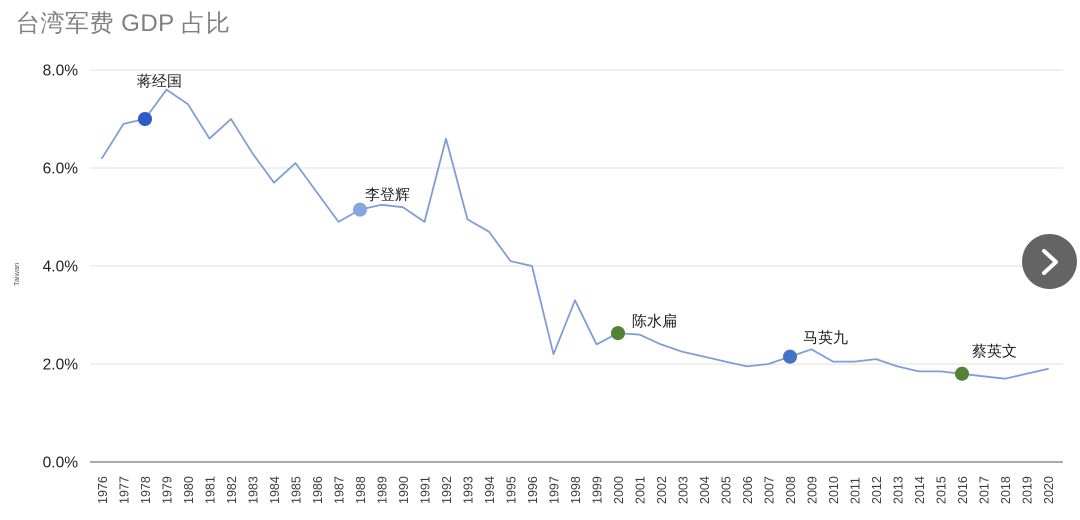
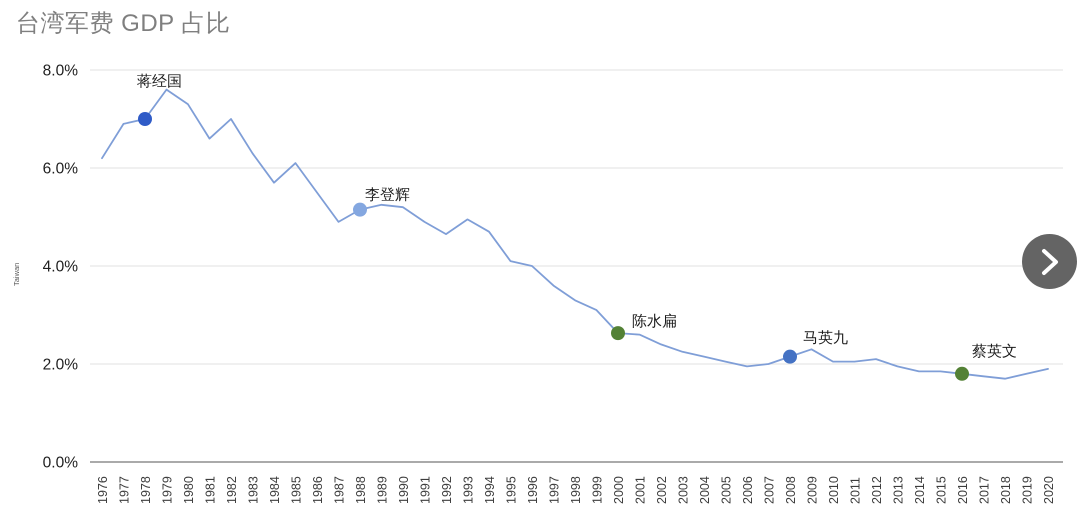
1992: 6.6% -> 4.7%
1997: 2.2% -> 3.6%
1999: 2.4% -> 3.1%
